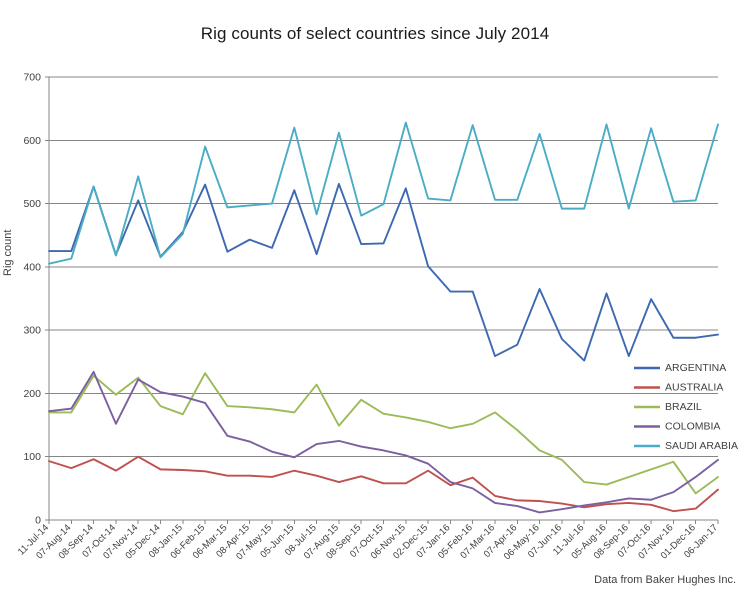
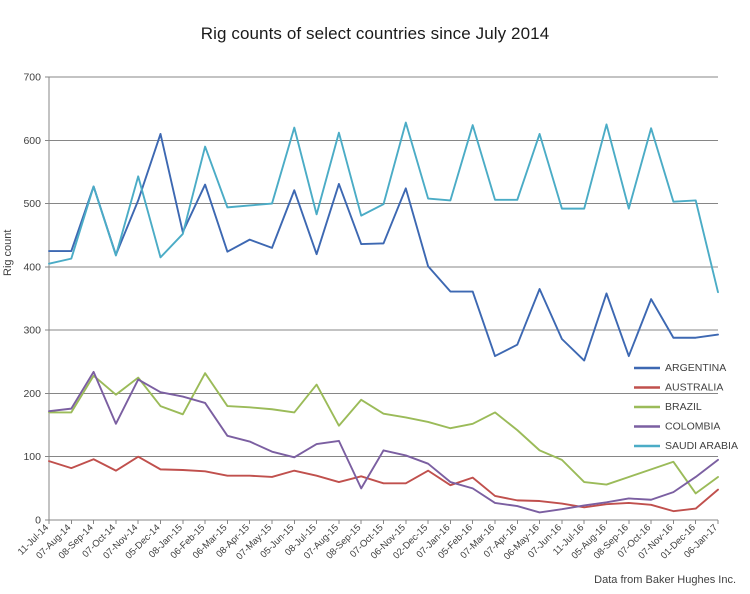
ARGENTINA/05-Dec-14: 420 -> 610
COLOMBIA/08-Sep-15: 120 -> 50
SAUDI ARABIA/06-Jan-17: 620 -> 360
